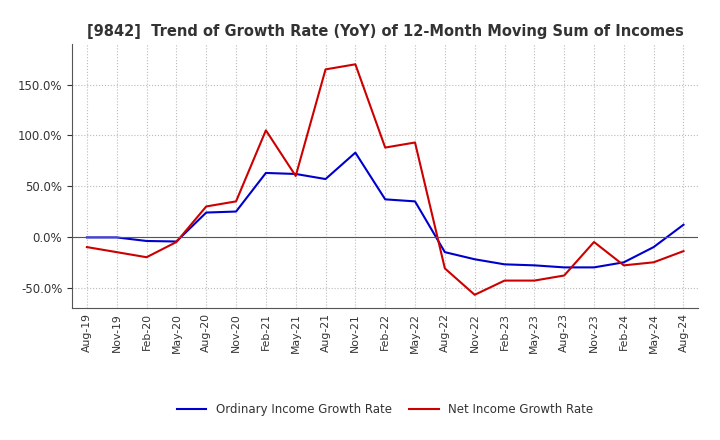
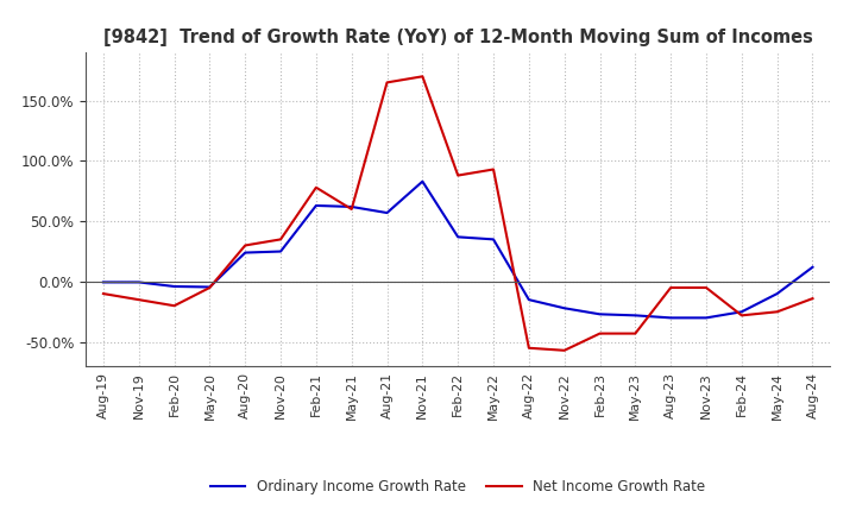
Net Income Growth Rate/Feb-21: 105% -> 78%
Net Income Growth Rate/Aug-22: -31% -> -55%
Net Income Growth Rate/Aug-23: -38% -> -5%
